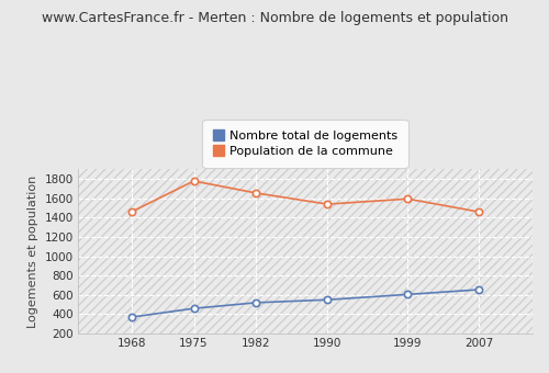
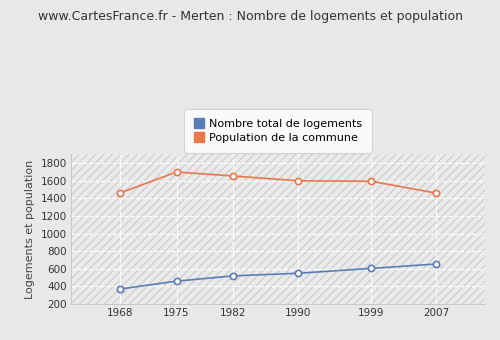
Population de la commune/1975: 1780 -> 1700
Population de la commune/1990: 1540 -> 1600
